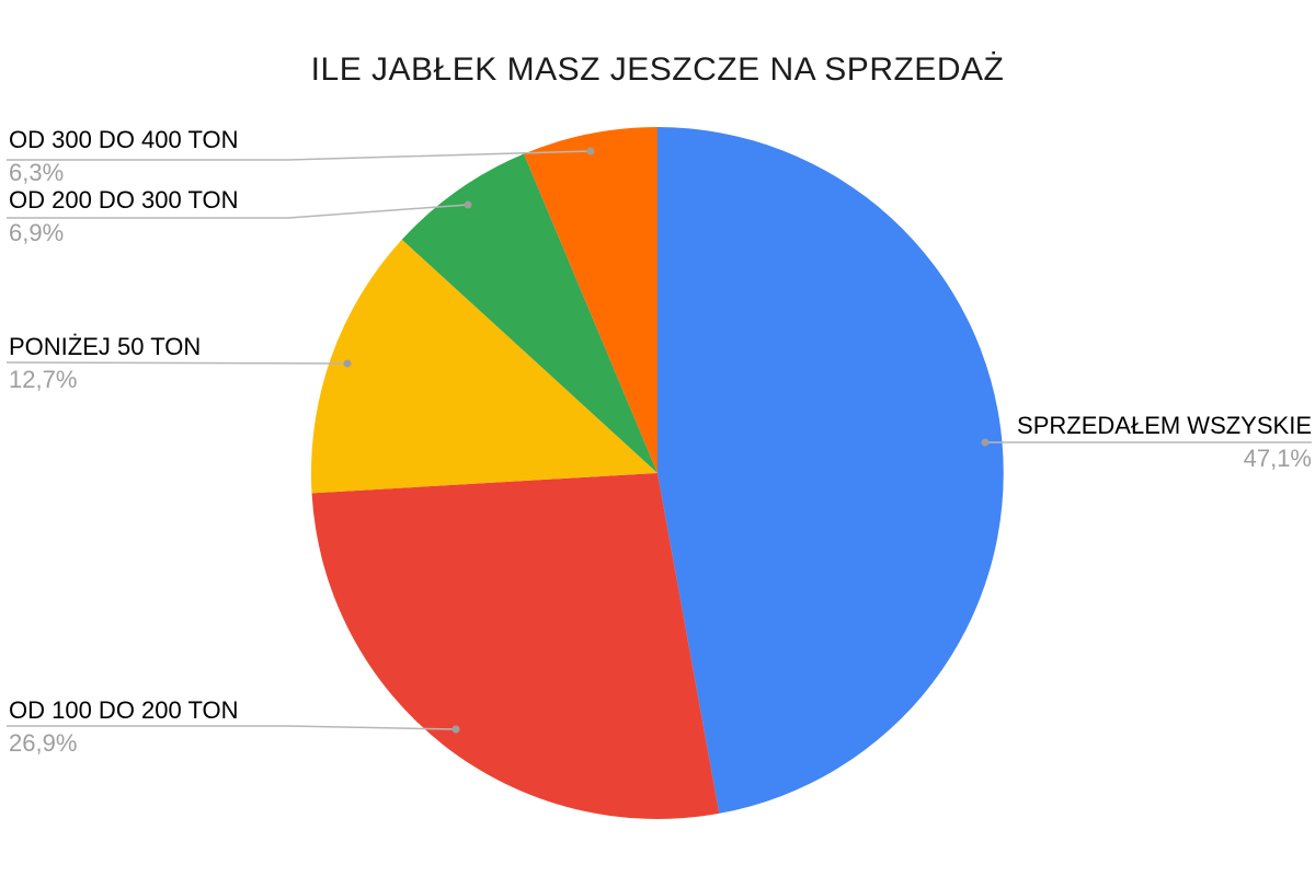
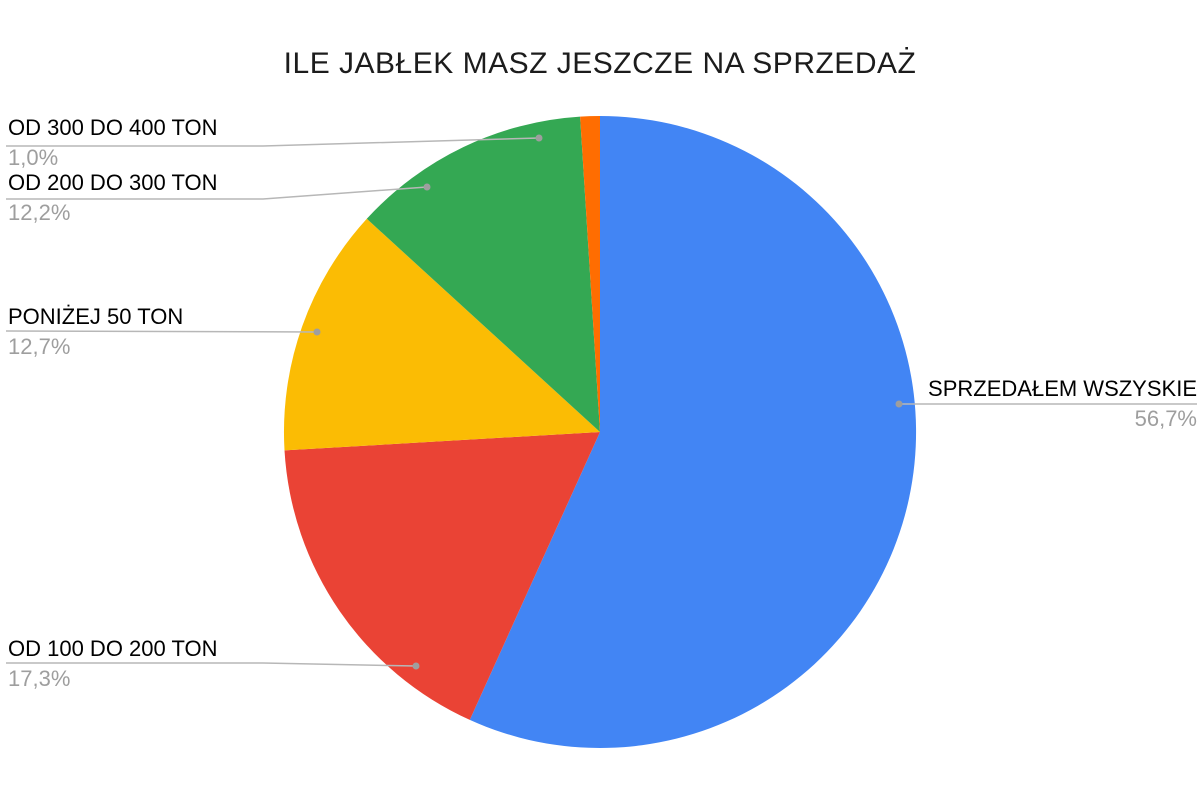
SPRZEDAŁEM WSZYSKIE: 47,1% -> 56,7%
OD 100 DO 200 TON: 26,9% -> 17,3%
OD 200 DO 300 TON: 6,9% -> 12,2%
OD 300 DO 400 TON: 6,3% -> 1,0%
